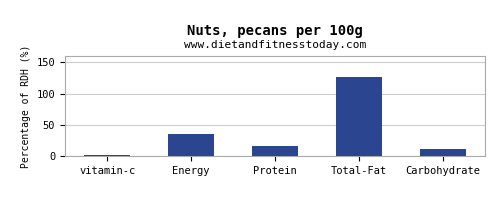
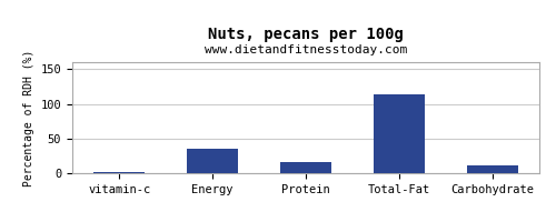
Total-Fat: 126 -> 114
